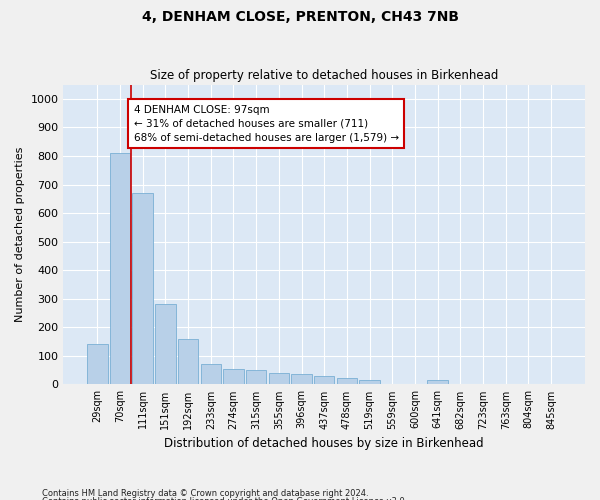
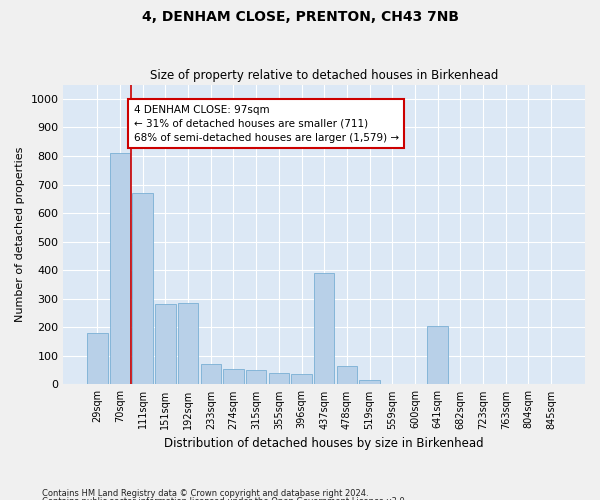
29sqm: 140 -> 180
192sqm: 160 -> 285
437sqm: 28 -> 390
478sqm: 22 -> 65
641sqm: 15 -> 205
